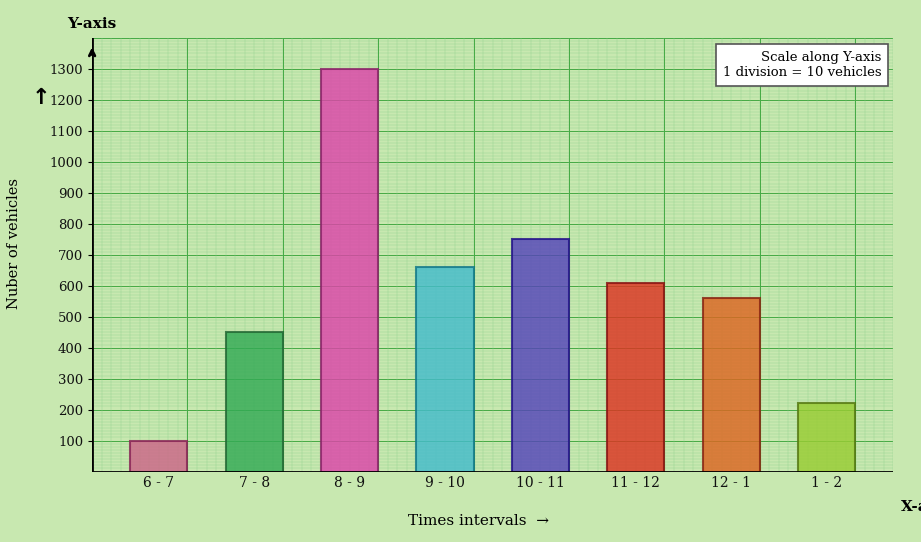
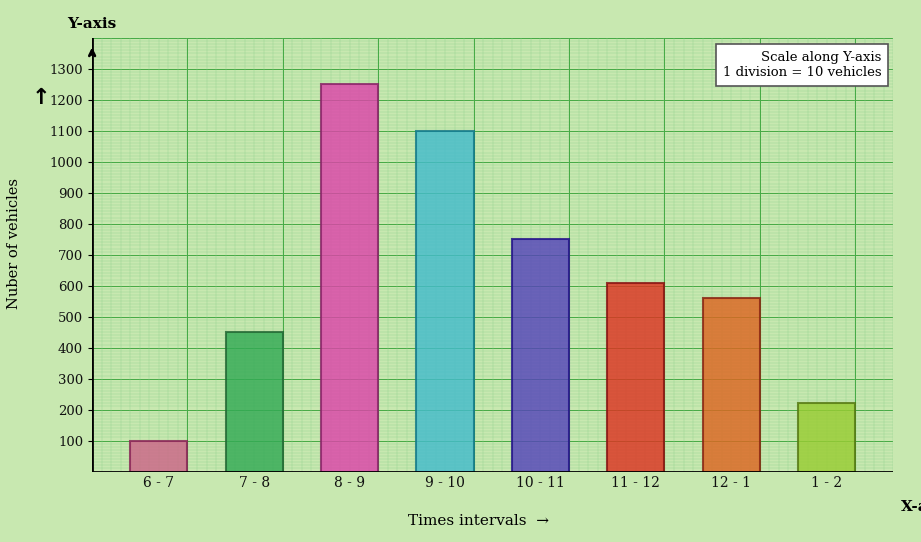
8 - 9: 1300 -> 1250
9 - 10: 660 -> 1100
